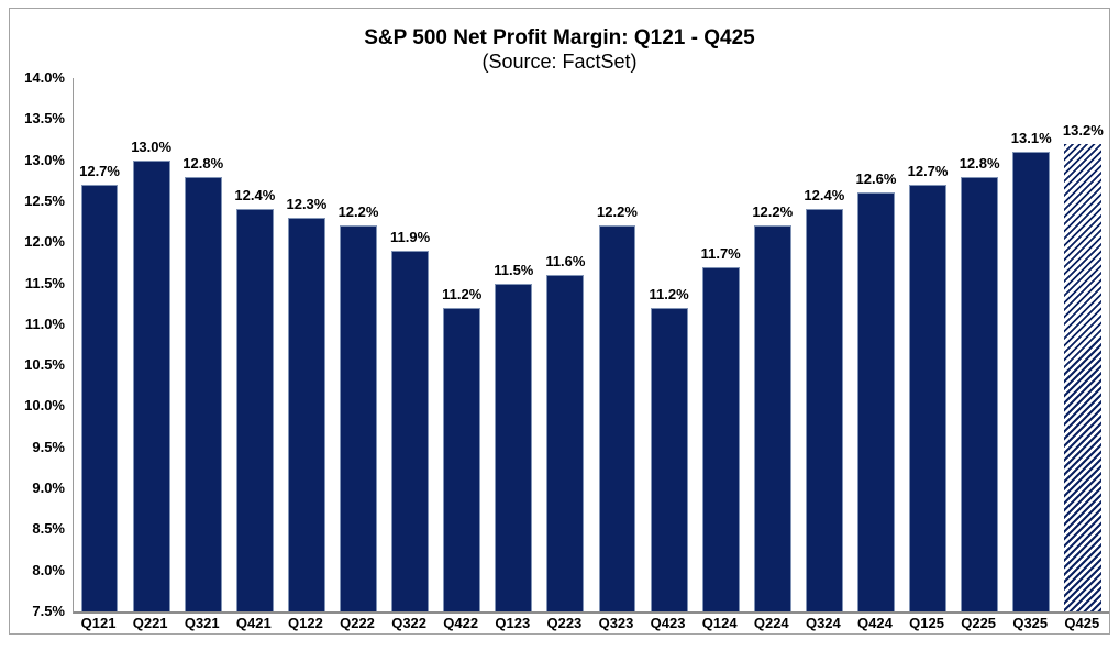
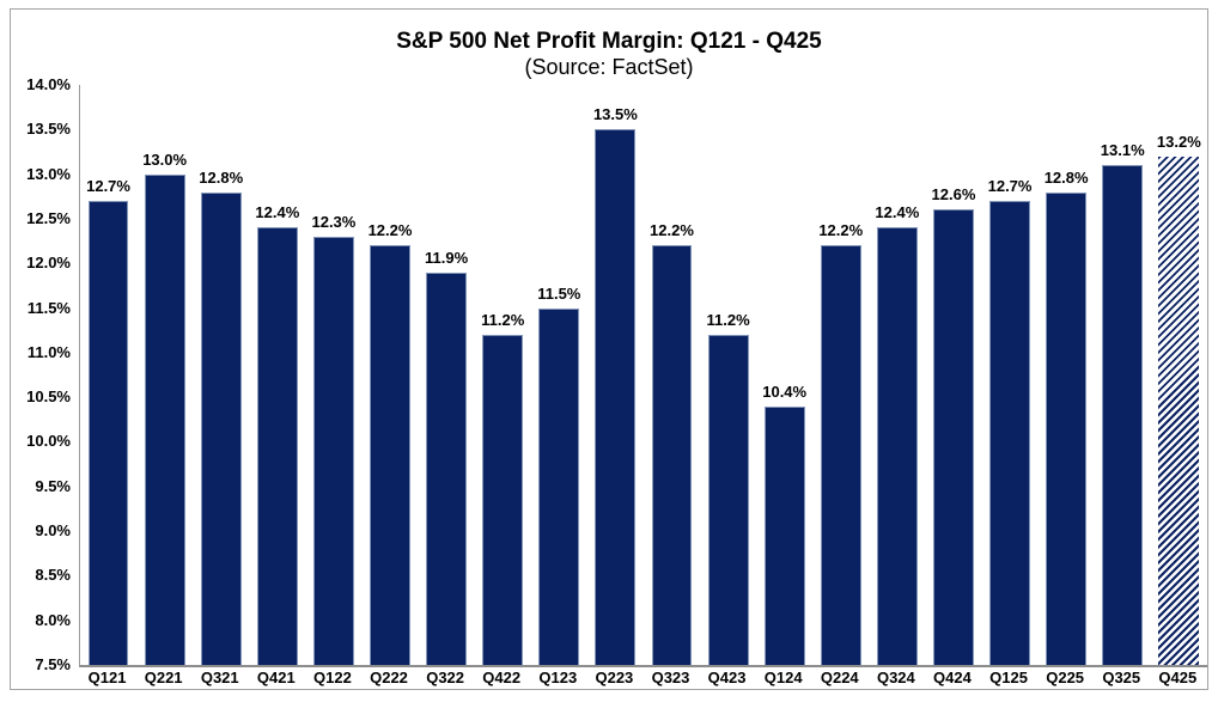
Q223: 11.6% -> 13.5%
Q124: 11.7% -> 10.4%
